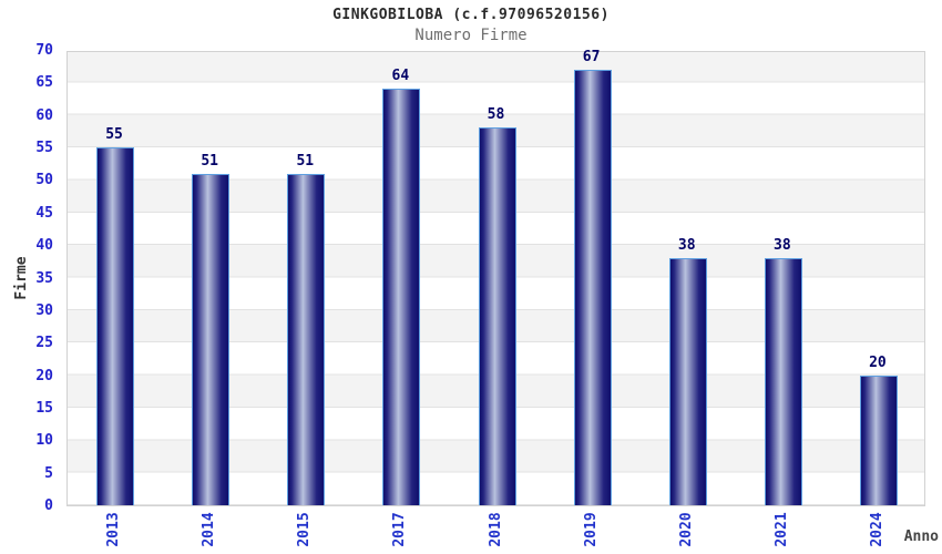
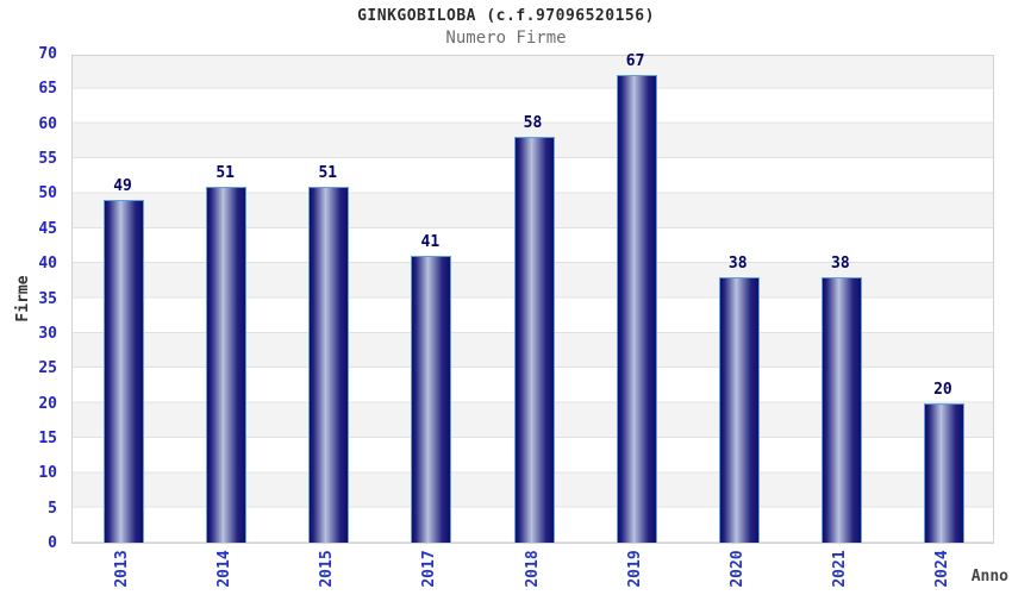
2013: 55 -> 49
2017: 64 -> 41
